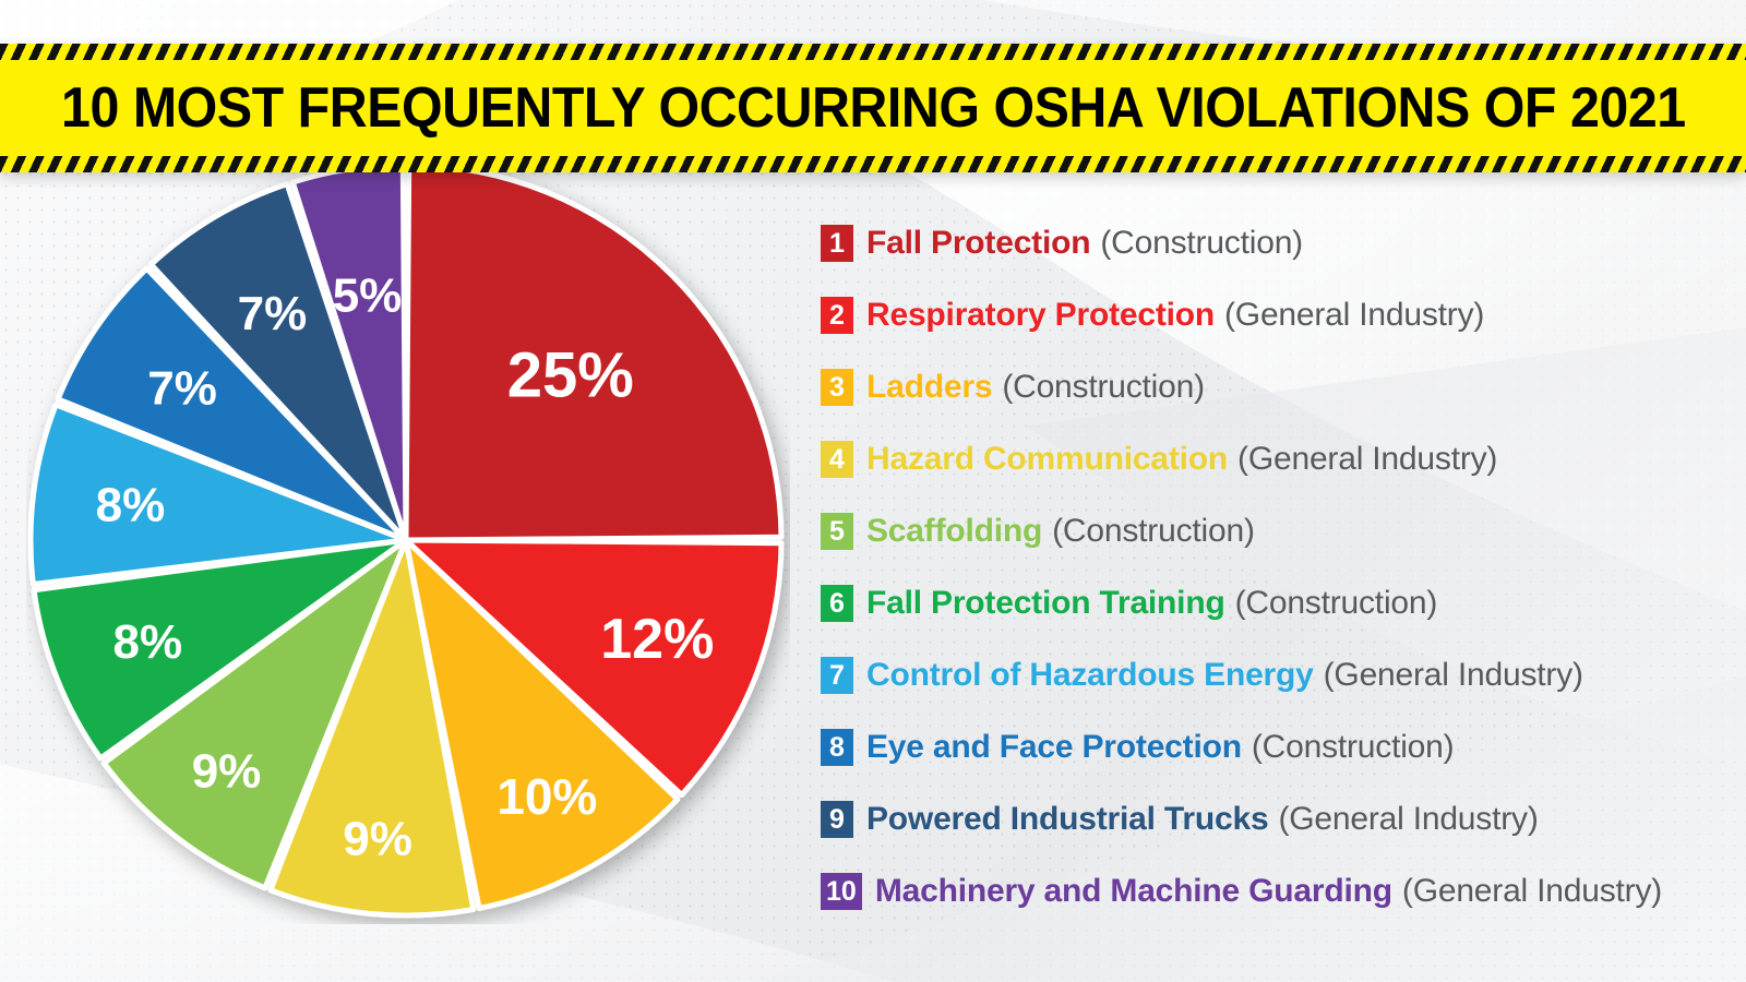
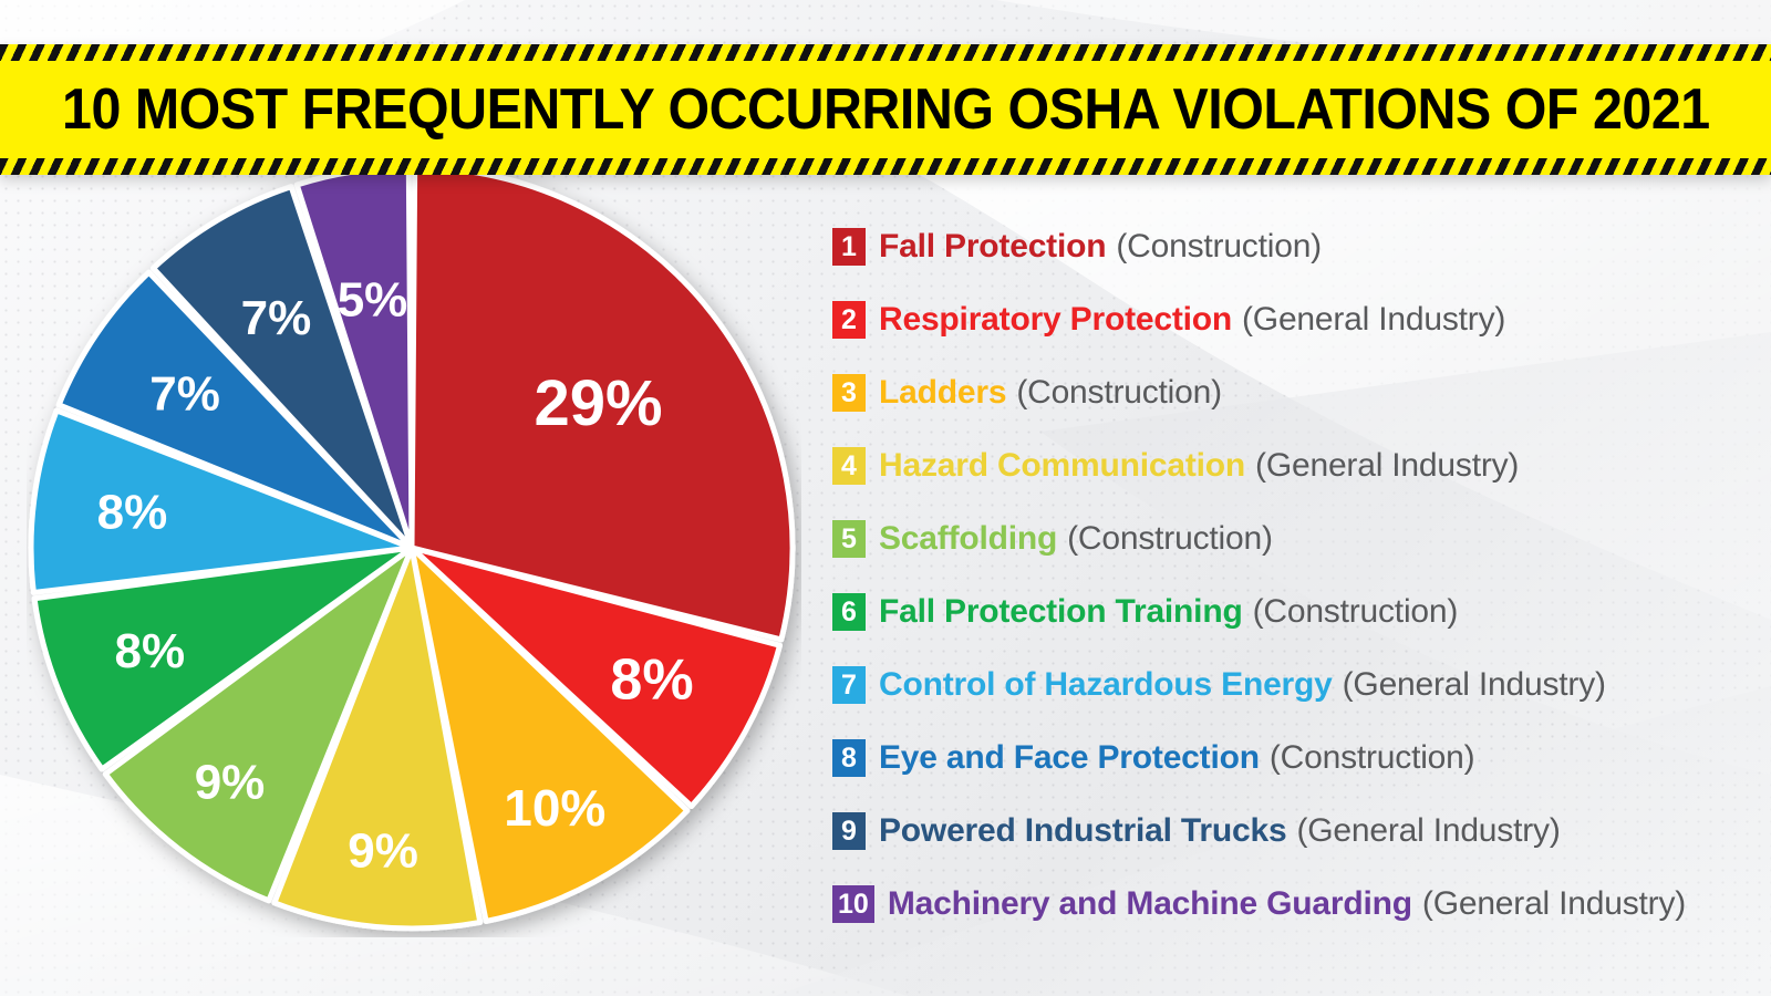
Fall Protection: 25% -> 29%
Respiratory Protection: 12% -> 8%
